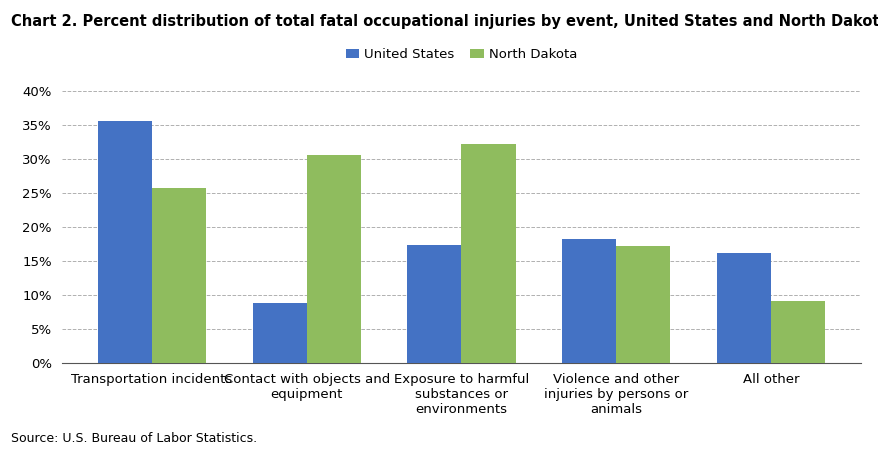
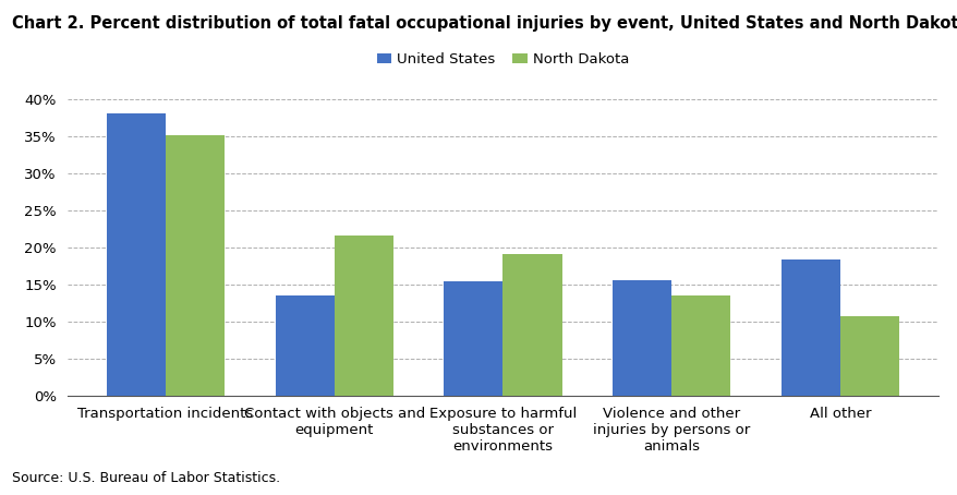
United States/Transportation incidents: 35.6% -> 38.0%
North Dakota/Transportation incidents: 25.8% -> 35.1%
United States/Contact with objects and equipment: 8.8% -> 13.6%
North Dakota/Contact with objects and equipment: 30.6% -> 21.6%
United States/Exposure to harmful substances or environments: 17.4% -> 15.4%
North Dakota/Exposure to harmful substances or environments: 32.2% -> 19.1%
United States/Violence and other injuries by persons or animals: 18.2% -> 15.6%
North Dakota/Violence and other injuries by persons or animals: 17.2% -> 13.6%
United States/All other: 16.2% -> 18.4%
North Dakota/All other: 9.2% -> 10.8%
